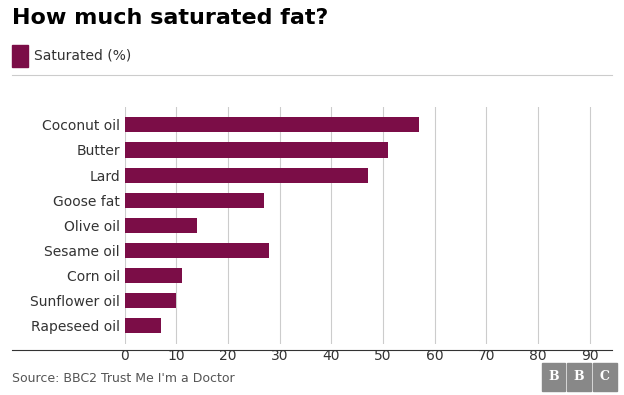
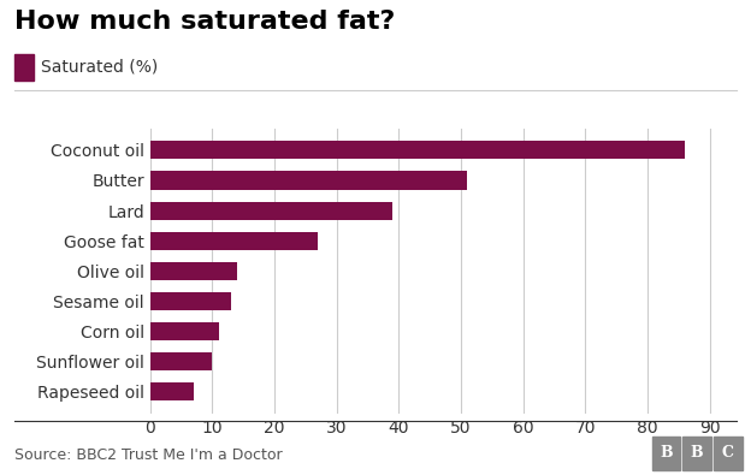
Coconut oil: 57 -> 86
Lard: 47 -> 39
Sesame oil: 28 -> 13
